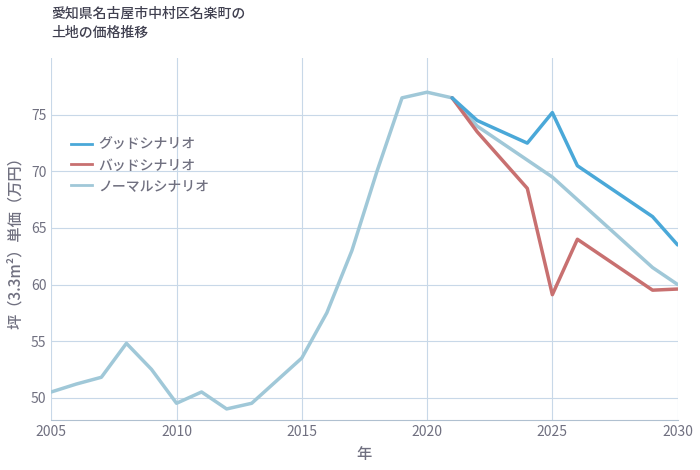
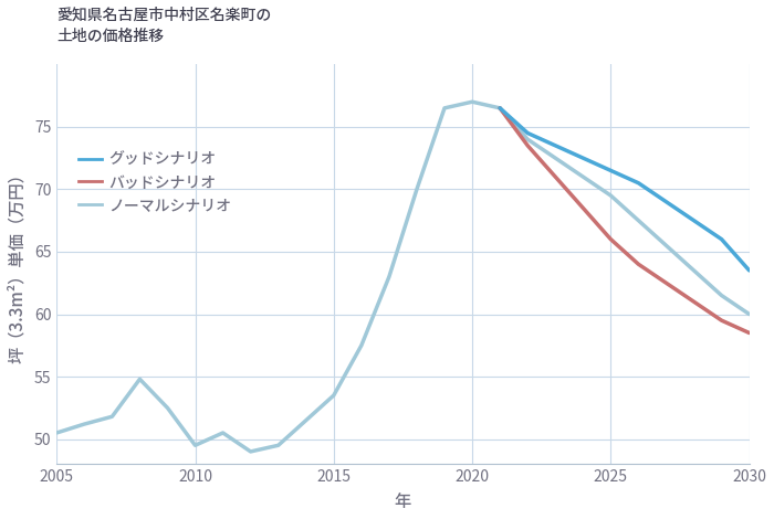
グッドシナリオ/2025: 75.2 -> 71.5
バッドシナリオ/2025: 59.1 -> 66.0
バッドシナリオ/2030: 59.6 -> 58.5
